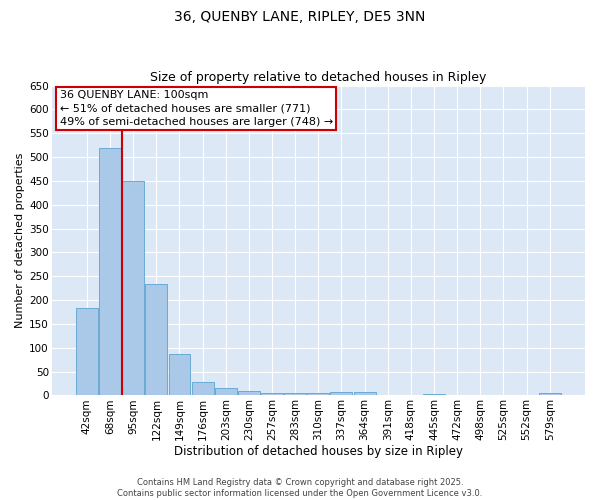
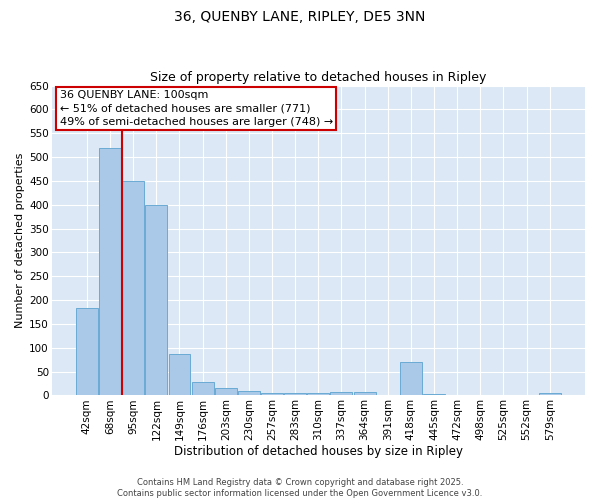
122sqm: 233 -> 400
418sqm: 1 -> 70
